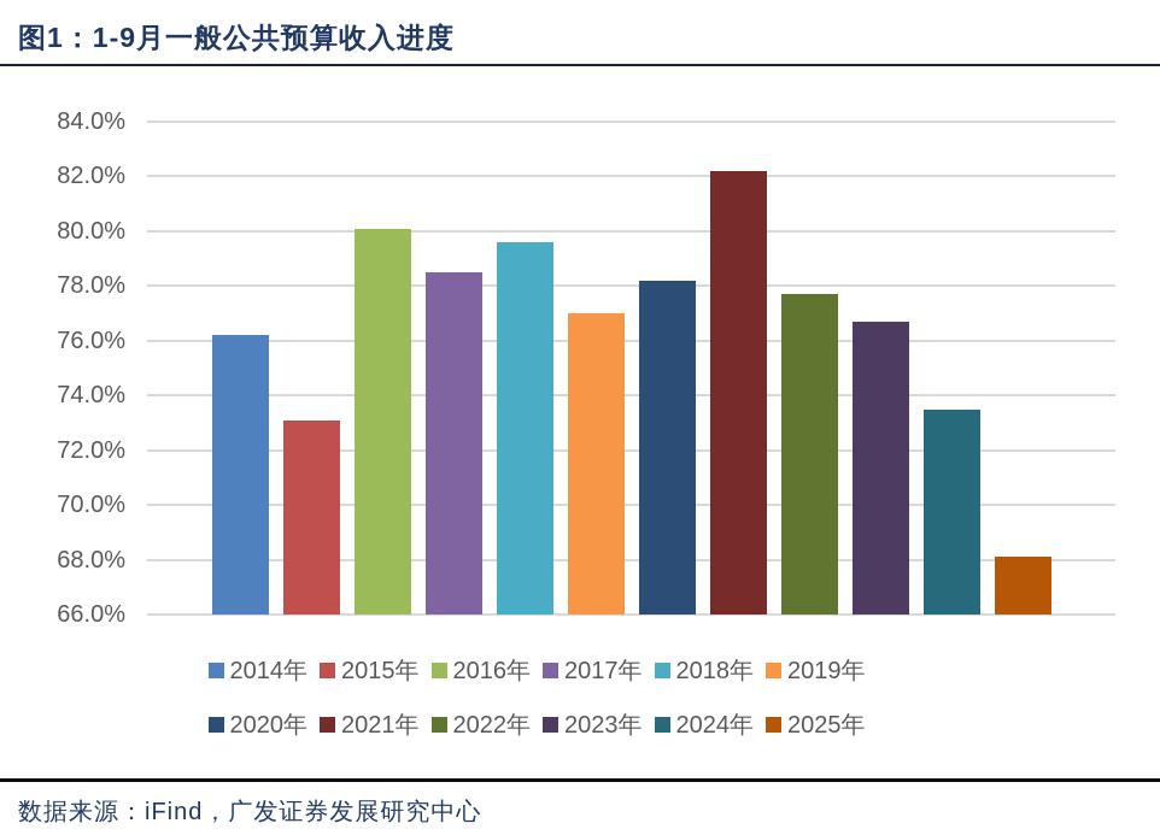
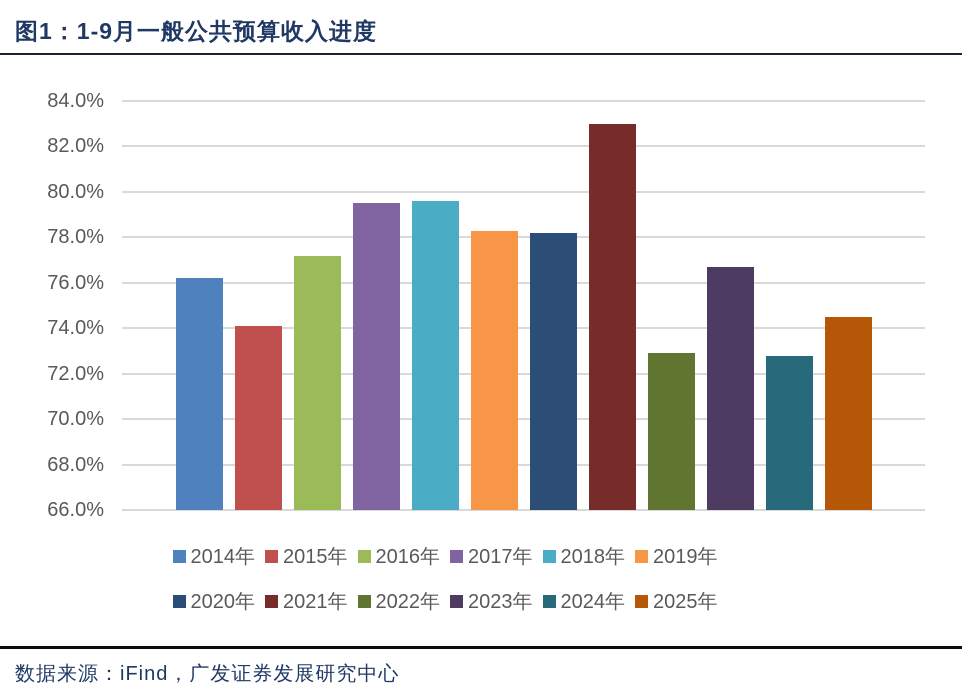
2015年: 73.1% -> 74.1%
2016年: 80.1% -> 77.2%
2017年: 78.5% -> 79.5%
2019年: 77.0% -> 78.3%
2021年: 82.2% -> 83.0%
2022年: 77.7% -> 72.9%
2024年: 73.5% -> 72.8%
2025年: 68.1% -> 74.5%
